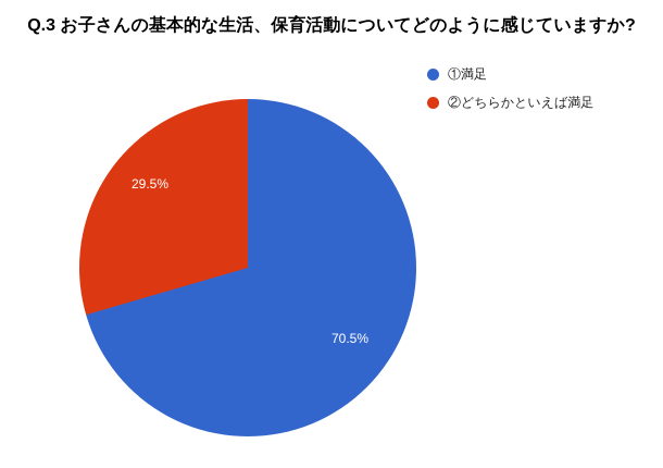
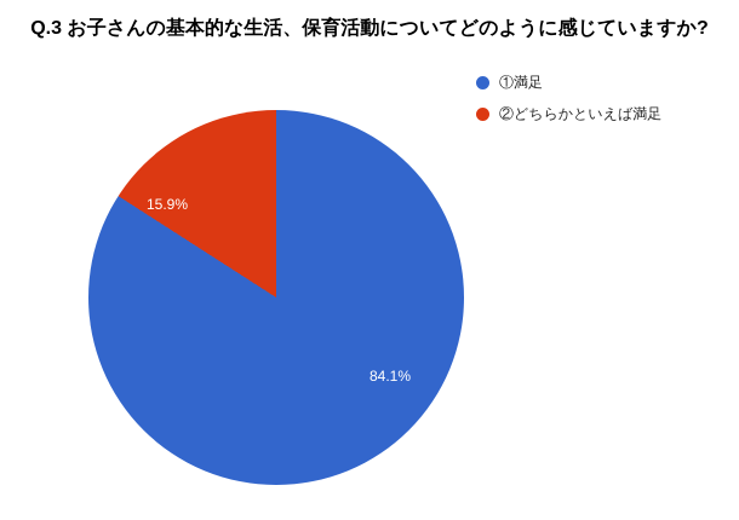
①満足: 70.5% -> 84.1%
②どちらかといえば満足: 29.5% -> 15.9%
